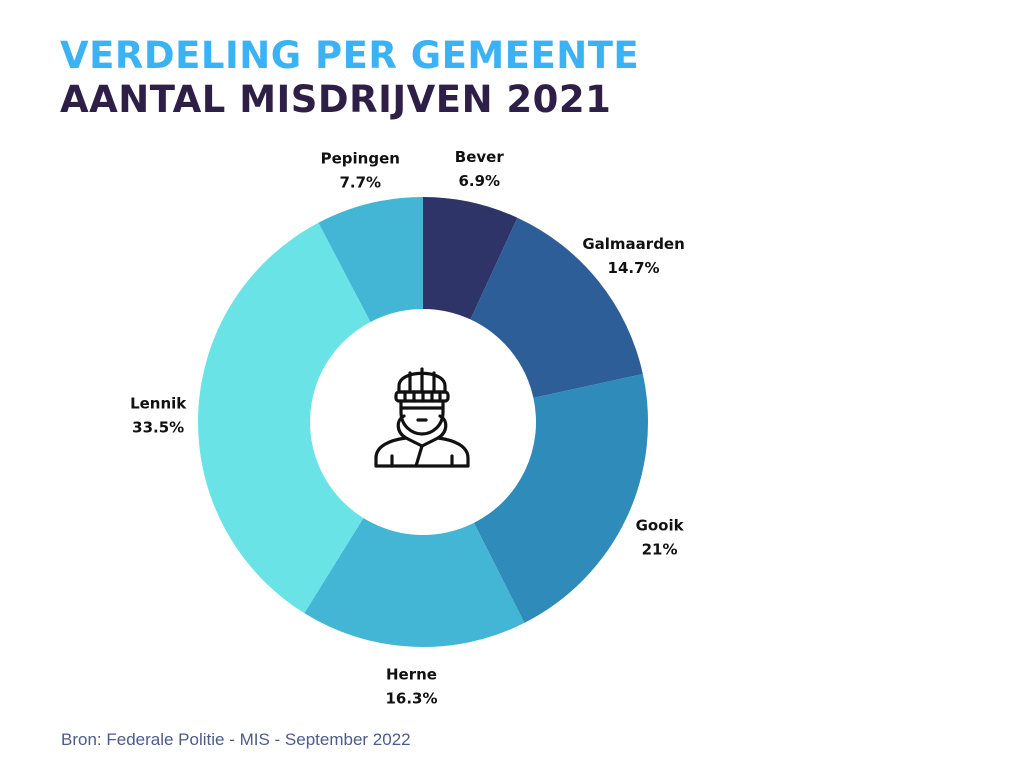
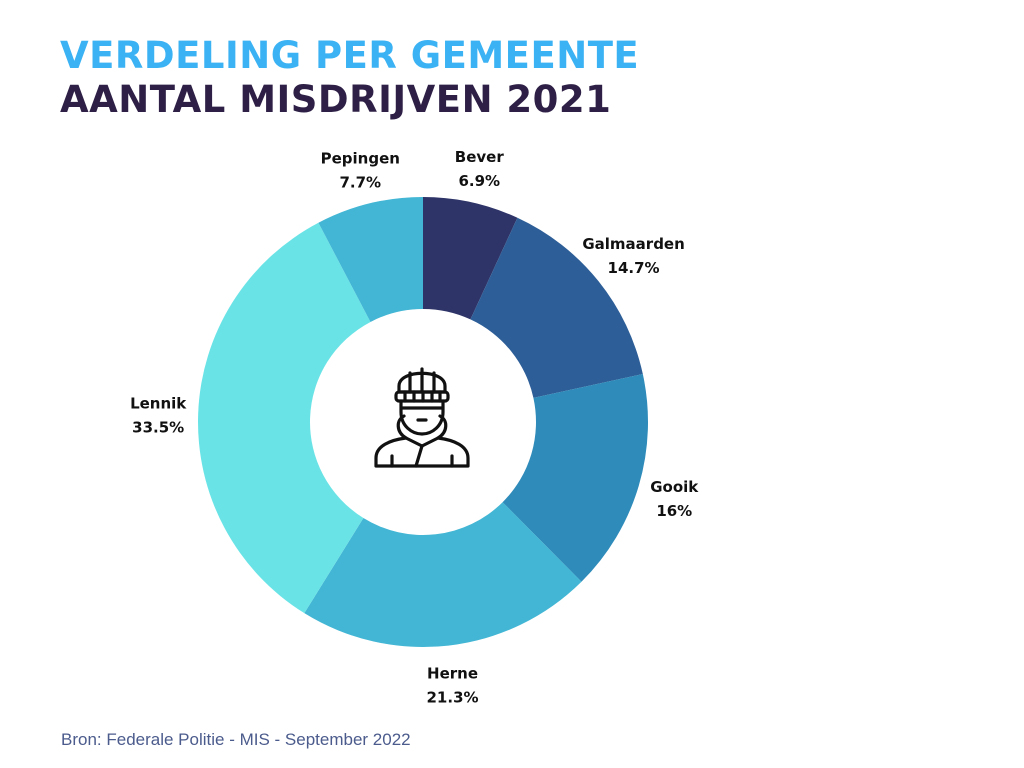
Gooik: 21% -> 16%
Herne: 16.3% -> 21.3%
